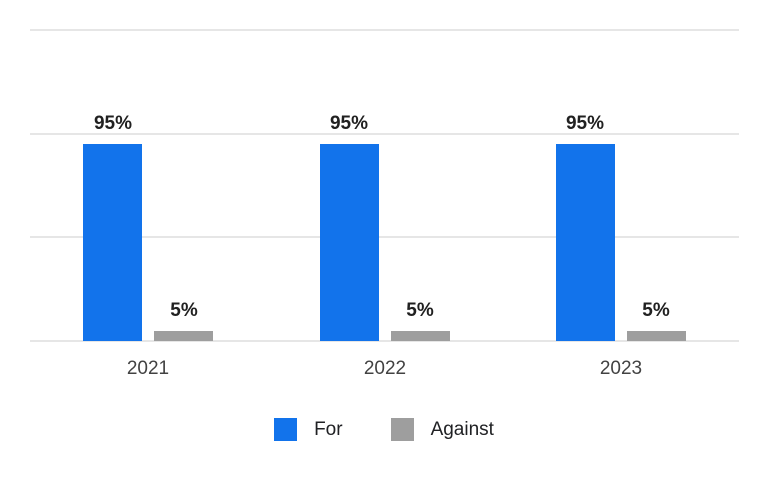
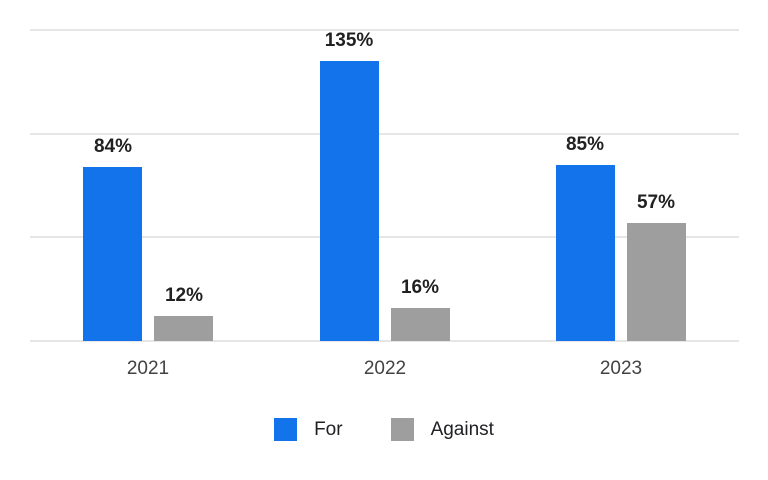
For/2021: 95% -> 84%
Against/2021: 5% -> 12%
For/2022: 95% -> 135%
Against/2022: 5% -> 16%
For/2023: 95% -> 85%
Against/2023: 5% -> 57%
